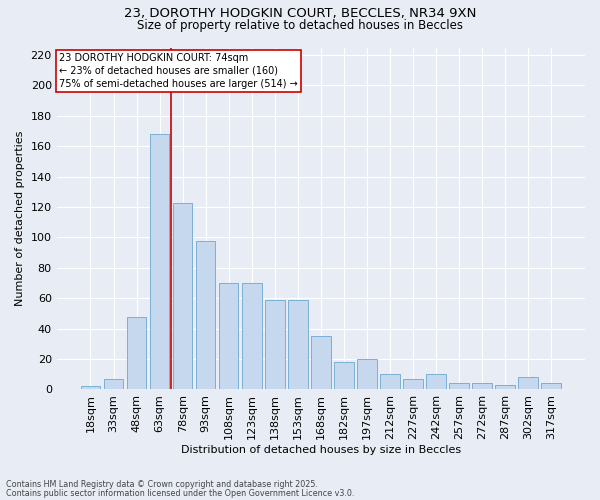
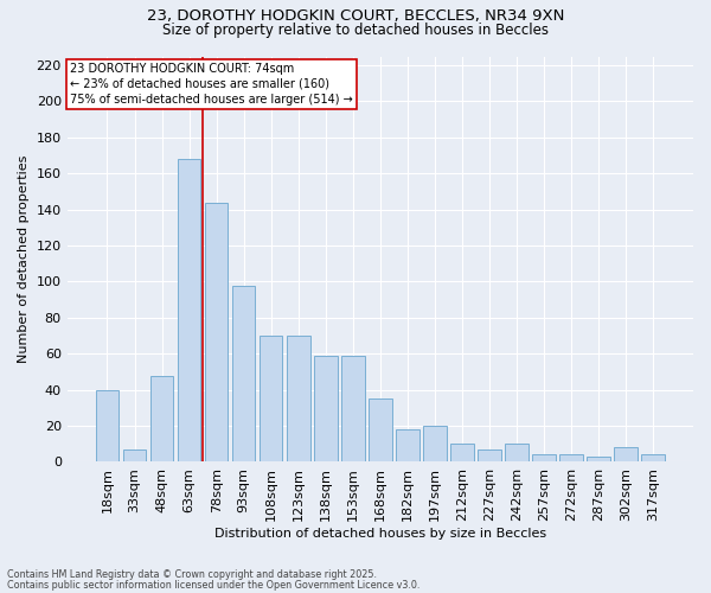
18sqm: 2 -> 40
78sqm: 123 -> 144
